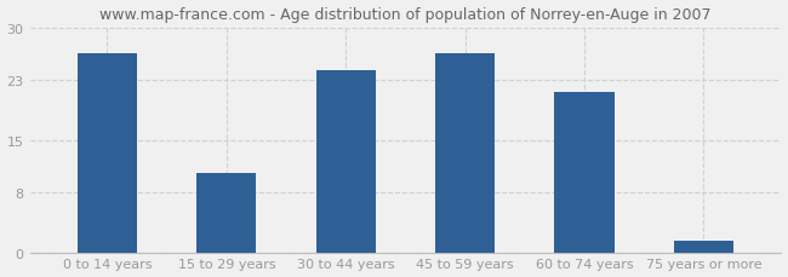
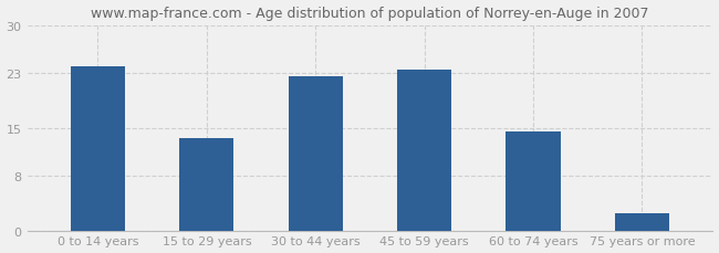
0 to 14 years: 26.6 -> 24.0
15 to 29 years: 10.6 -> 13.5
30 to 44 years: 24.4 -> 22.5
45 to 59 years: 26.6 -> 23.5
60 to 74 years: 21.4 -> 14.5
75 years or more: 1.6 -> 2.5
